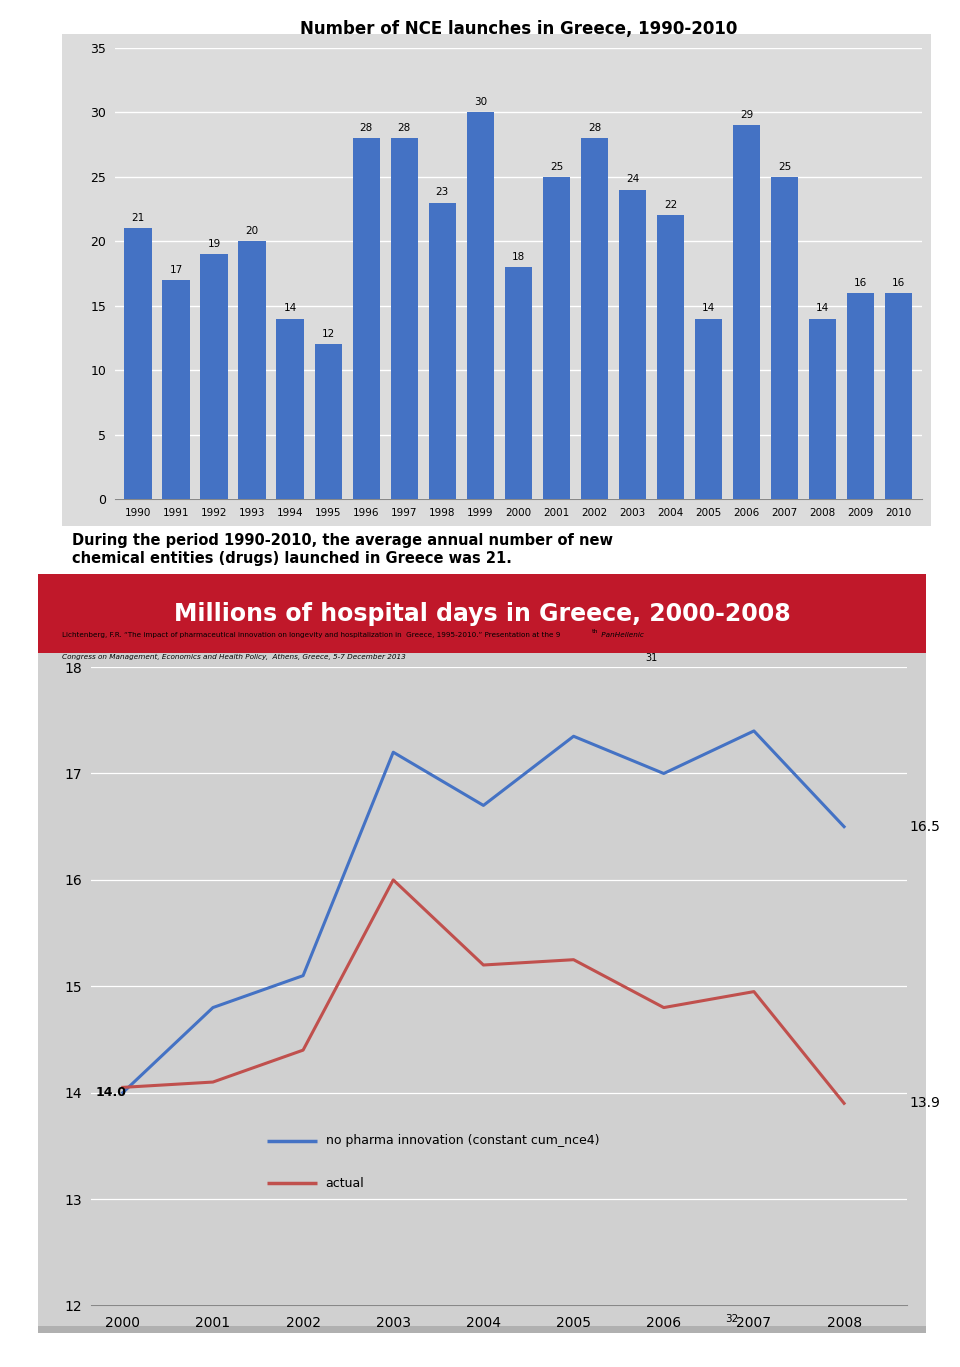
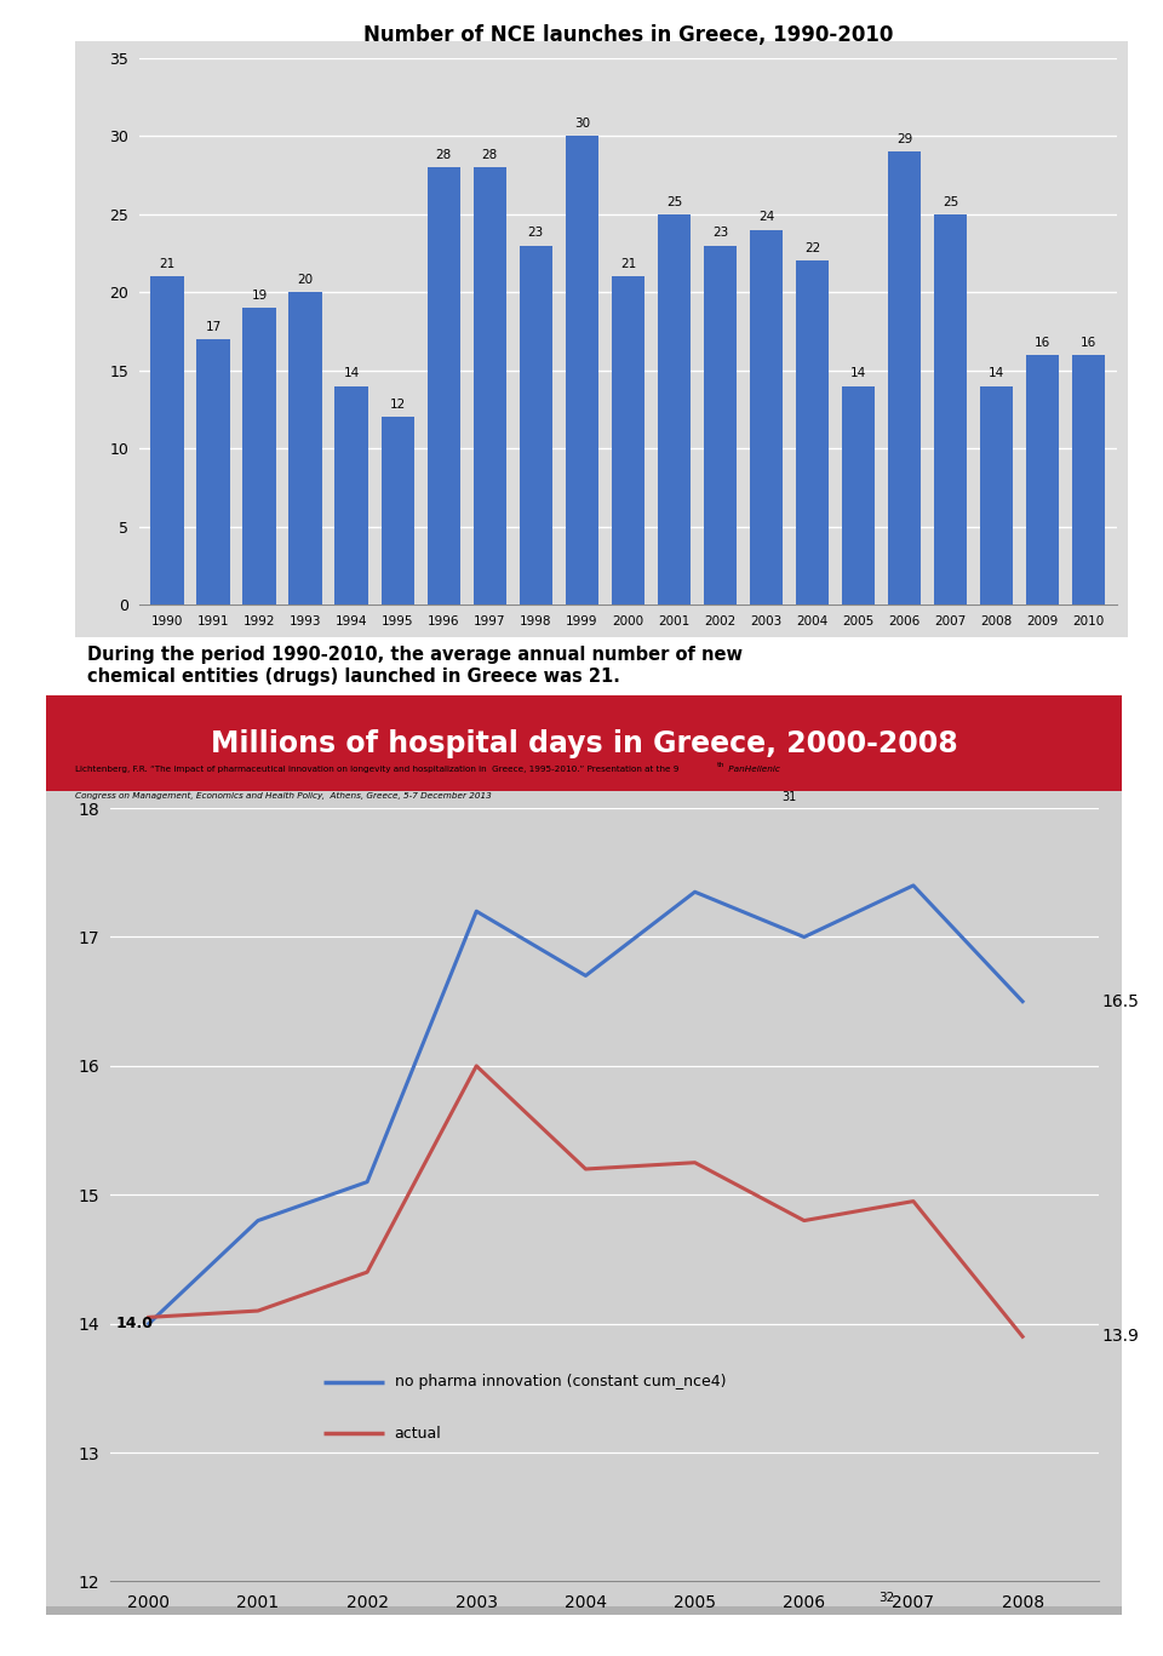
Number of NCE launches in Greece, 1990-2010/2000: 18 -> 21
Number of NCE launches in Greece, 1990-2010/2002: 28 -> 23
